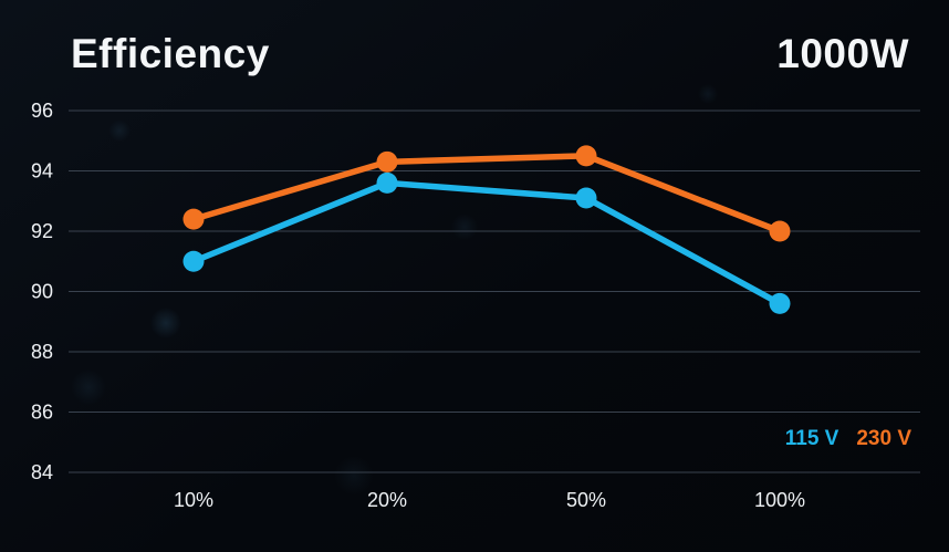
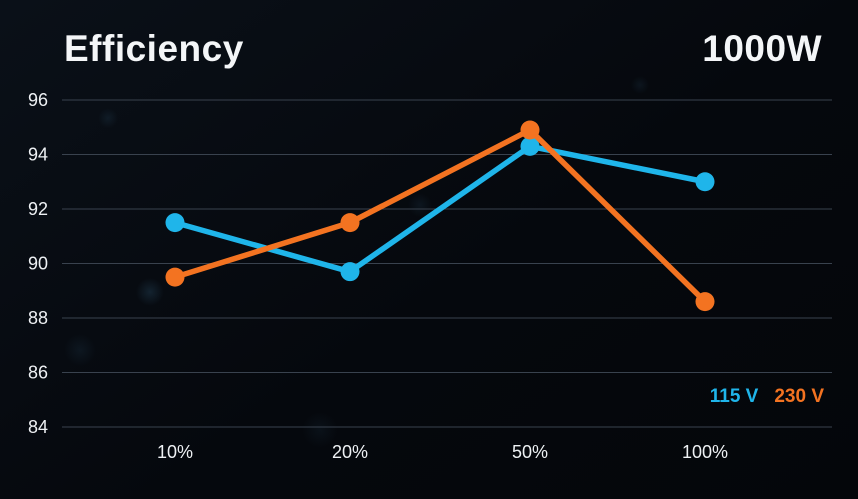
115 V/10%: 91.0 -> 91.5
230 V/10%: 92.4 -> 89.5
115 V/20%: 93.6 -> 89.7
230 V/20%: 94.3 -> 91.5
115 V/50%: 93.1 -> 94.3
230 V/50%: 94.5 -> 94.9
115 V/100%: 89.6 -> 93.0
230 V/100%: 92.0 -> 88.6
